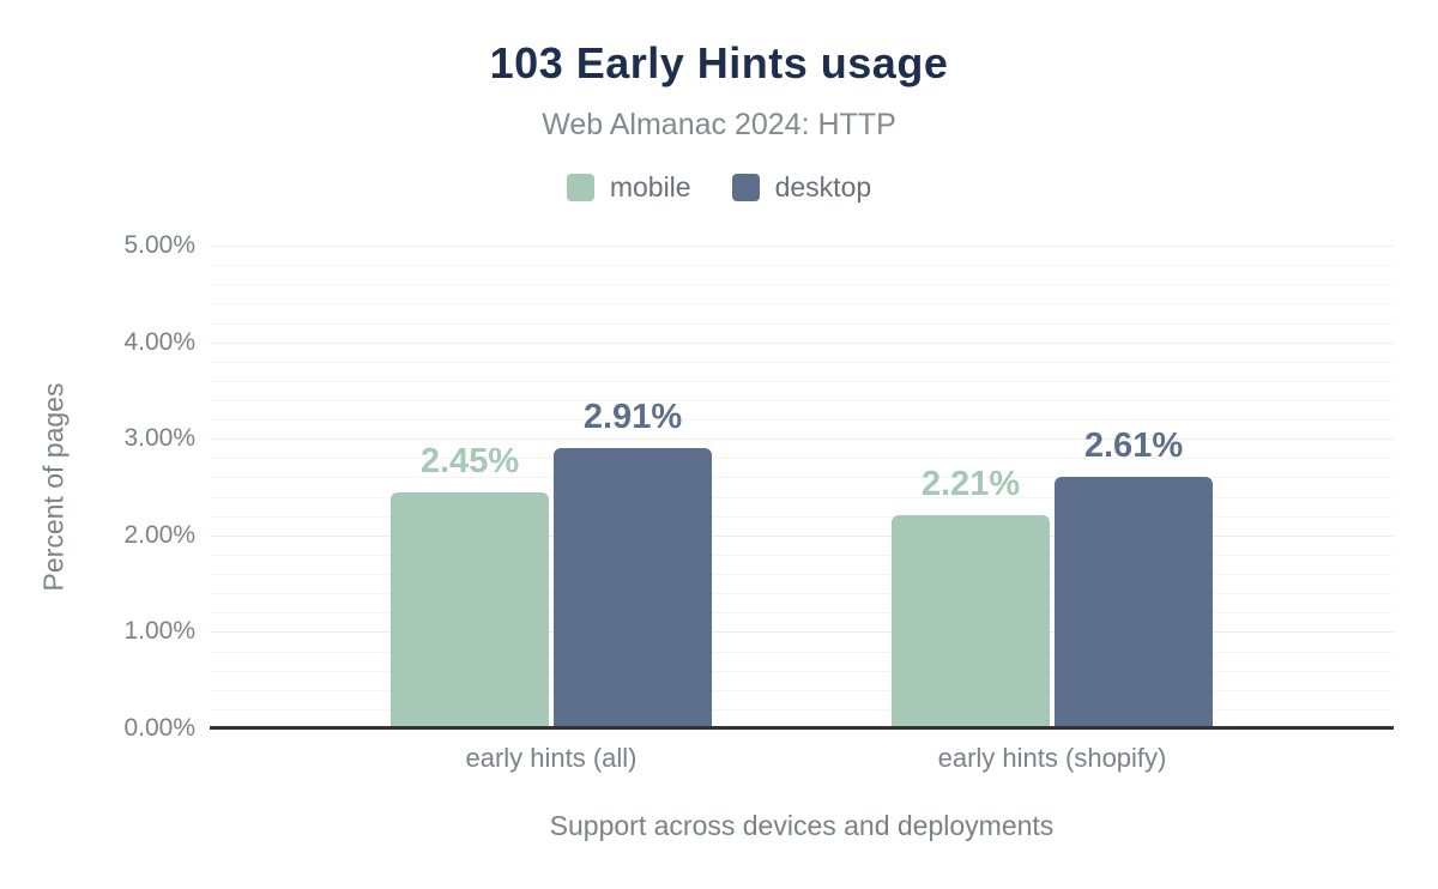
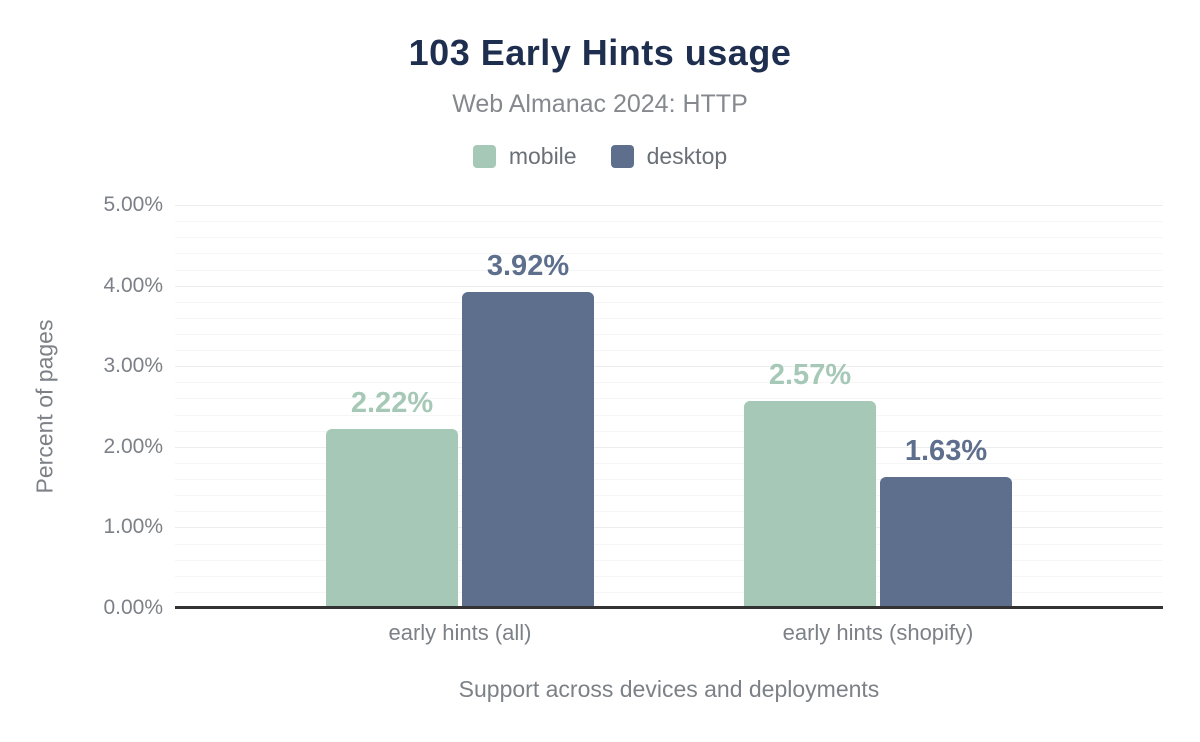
mobile/early hints (all): 2.45% -> 2.22%
desktop/early hints (all): 2.91% -> 3.92%
mobile/early hints (shopify): 2.21% -> 2.57%
desktop/early hints (shopify): 2.61% -> 1.63%
